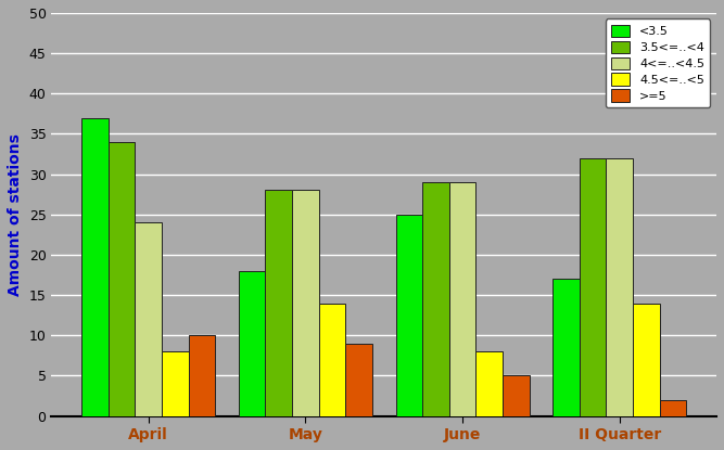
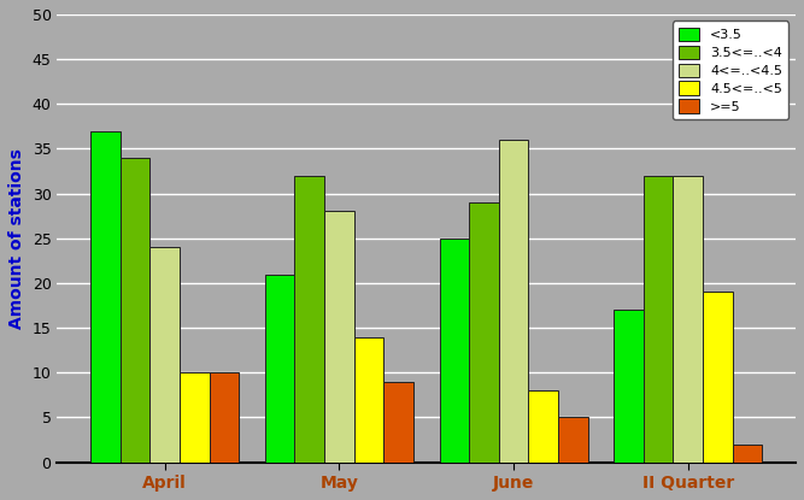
4.5<=..<5/April: 8 -> 10
<3.5/May: 18 -> 21
3.5<=..<4/May: 28 -> 32
4<=..<4.5/June: 29 -> 36
4.5<=..<5/II Quarter: 14 -> 19
